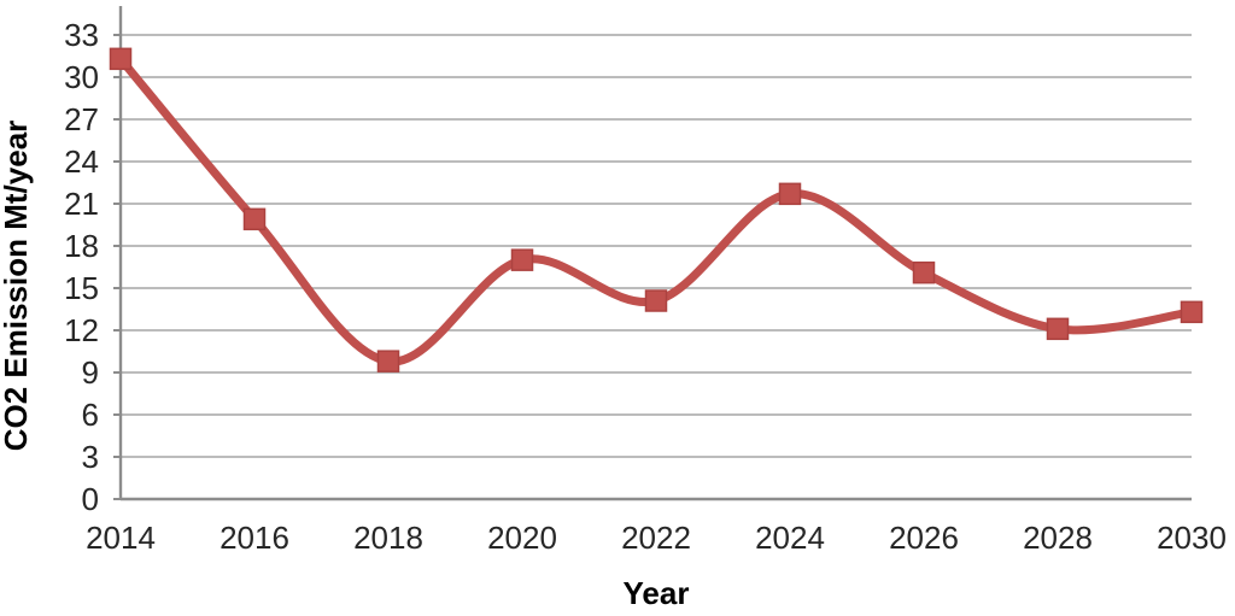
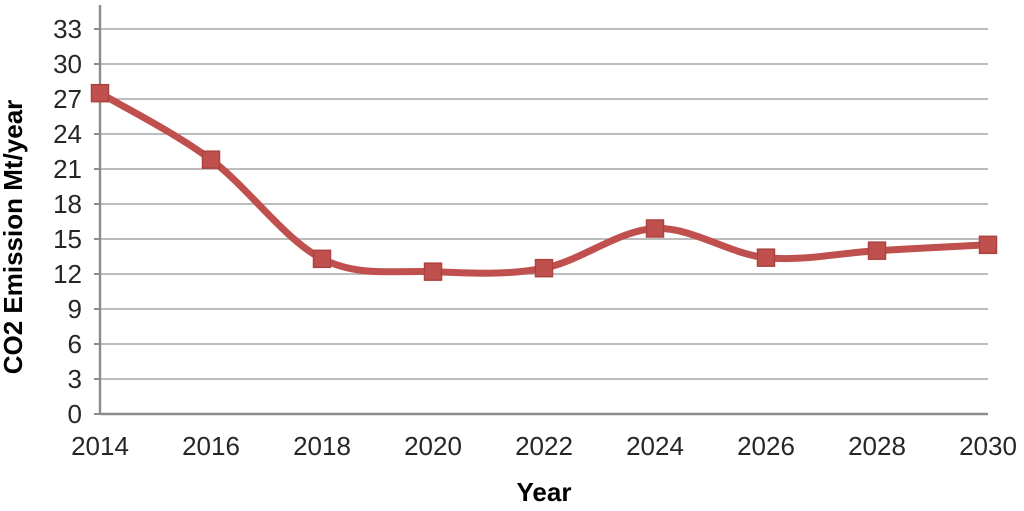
2014: 31.3 -> 27.5
2016: 19.9 -> 21.8
2018: 9.8 -> 13.3
2020: 17.0 -> 12.2
2022: 14.1 -> 12.5
2024: 21.7 -> 15.9
2026: 16.1 -> 13.4
2028: 12.1 -> 14.0
2030: 13.3 -> 14.5
